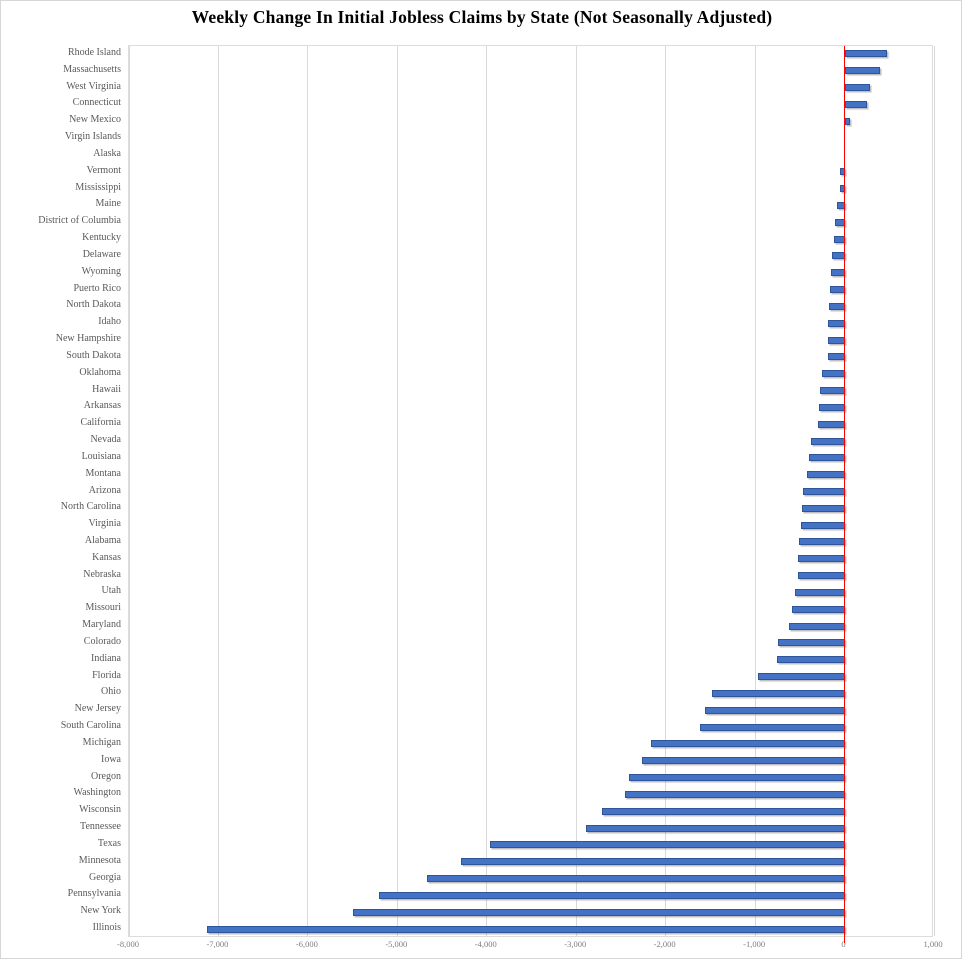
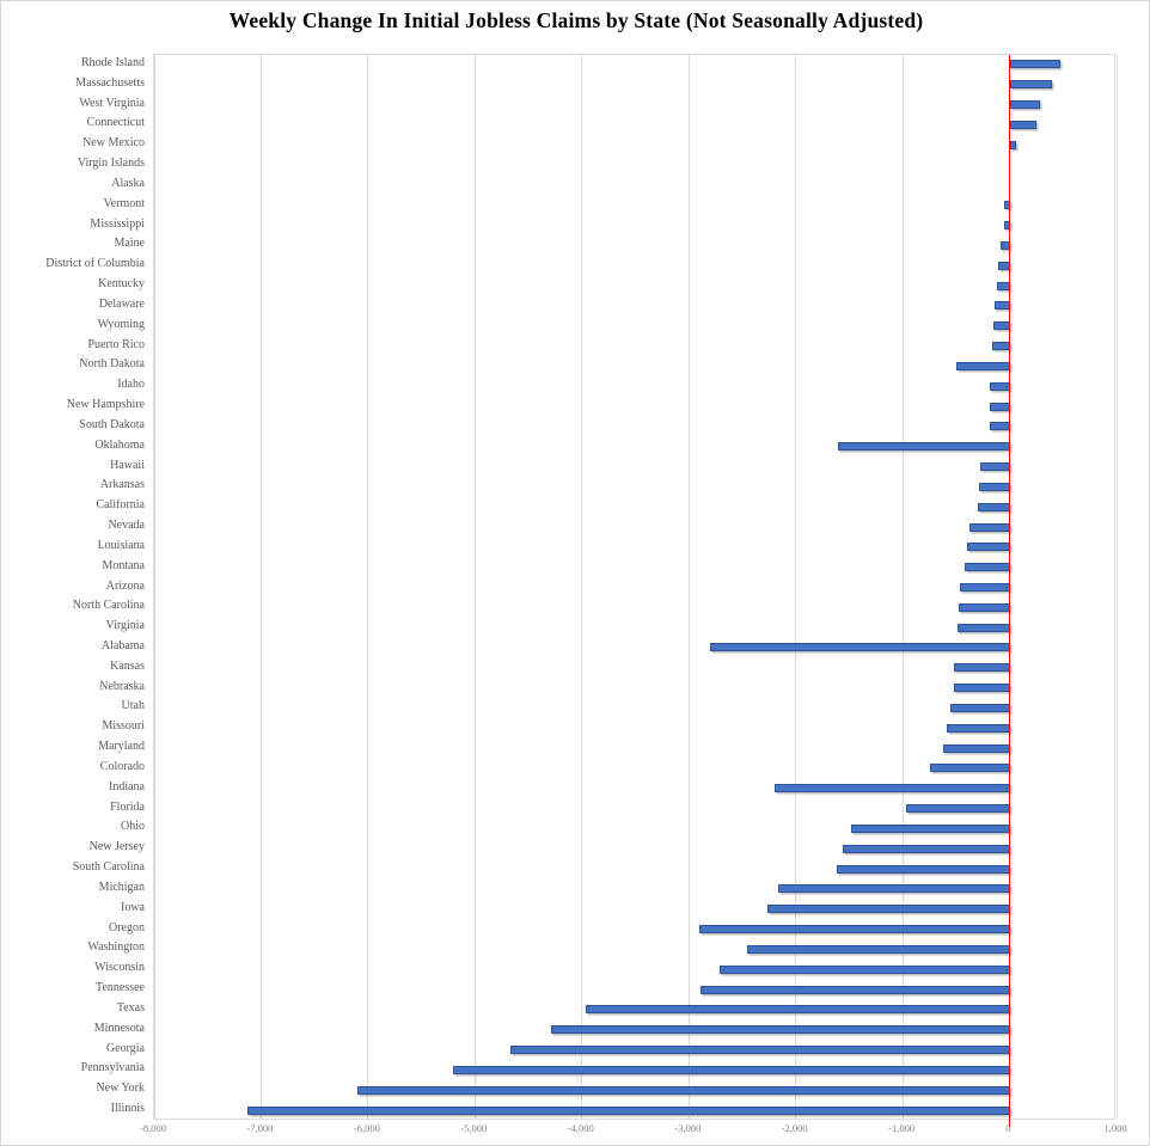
North Dakota: -200 -> -500
Oklahoma: -200 -> -1600
Alabama: -500 -> -2800
Indiana: -800 -> -2200
Oregon: -2400 -> -2900
New York: -5500 -> -6100
